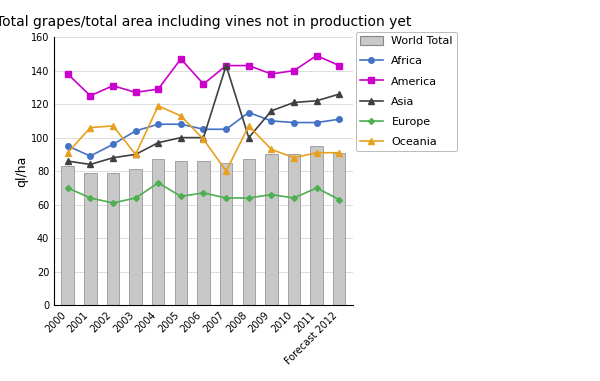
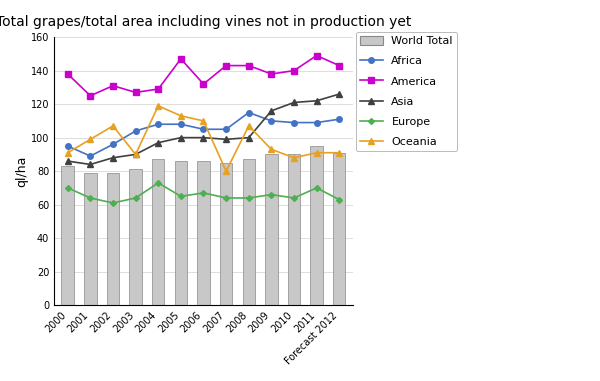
Oceania/2001: 106 -> 99
Oceania/2006: 99 -> 110
Asia/2007: 143 -> 99
